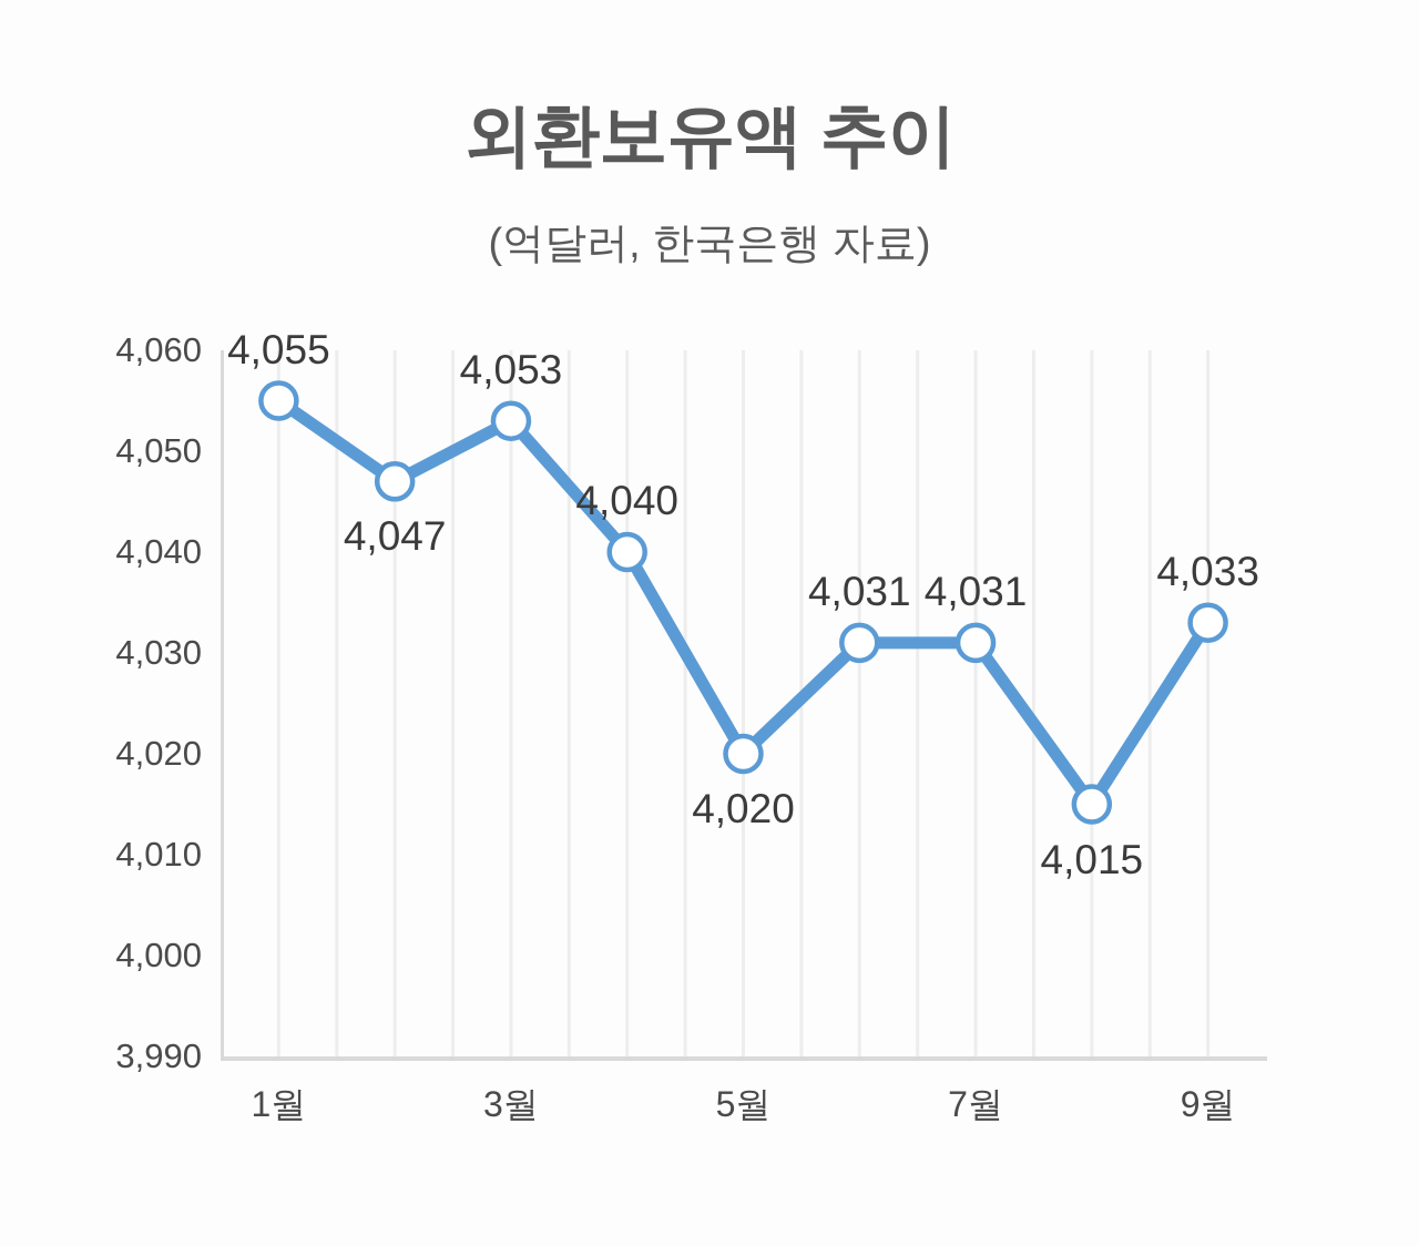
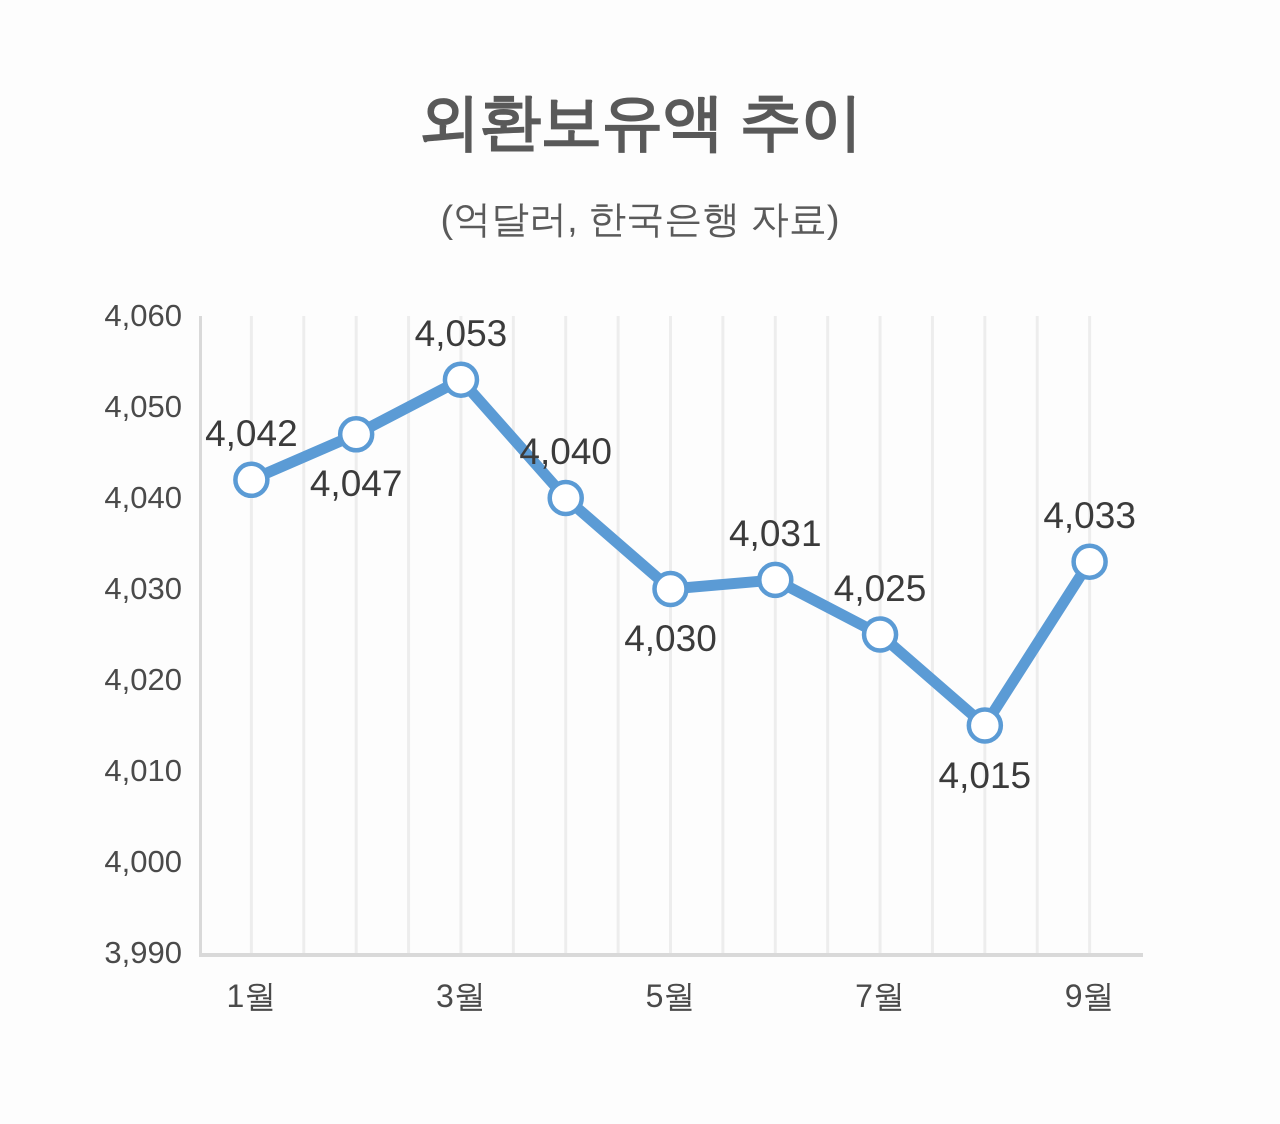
1월: 4,055 -> 4,042
5월: 4,020 -> 4,030
7월: 4,031 -> 4,025
